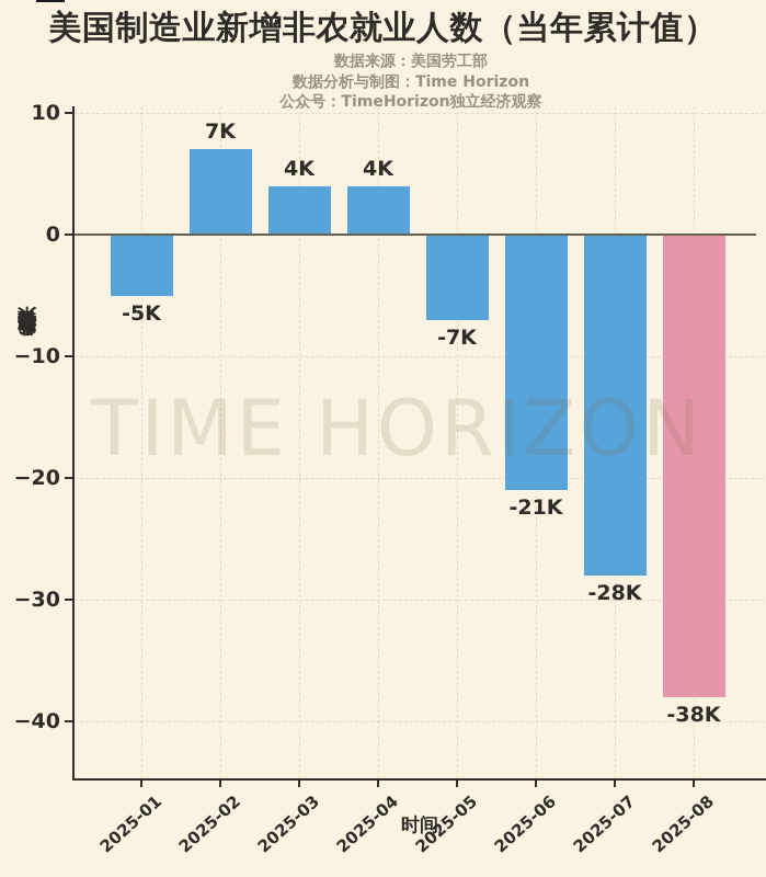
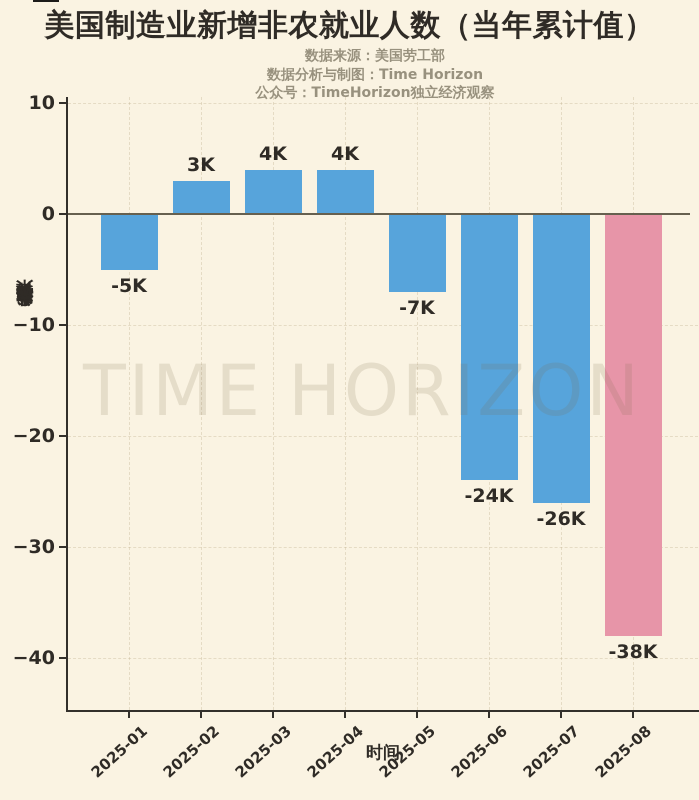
2025-02: 7K -> 3K
2025-06: -21K -> -24K
2025-07: -28K -> -26K
